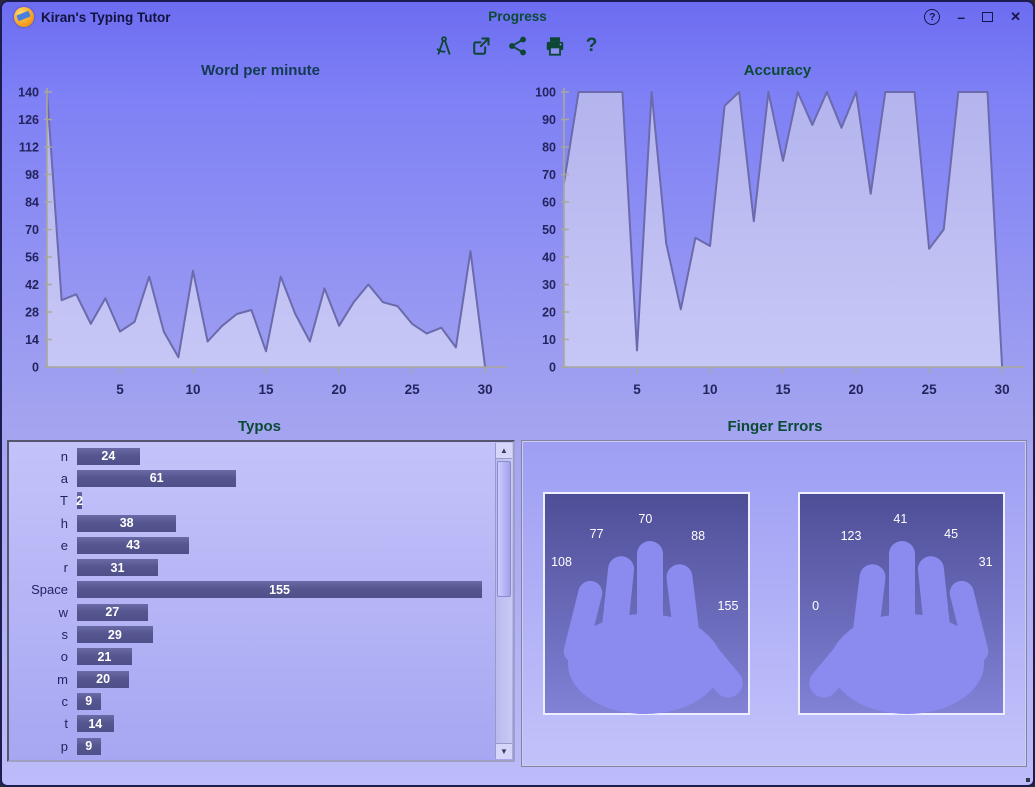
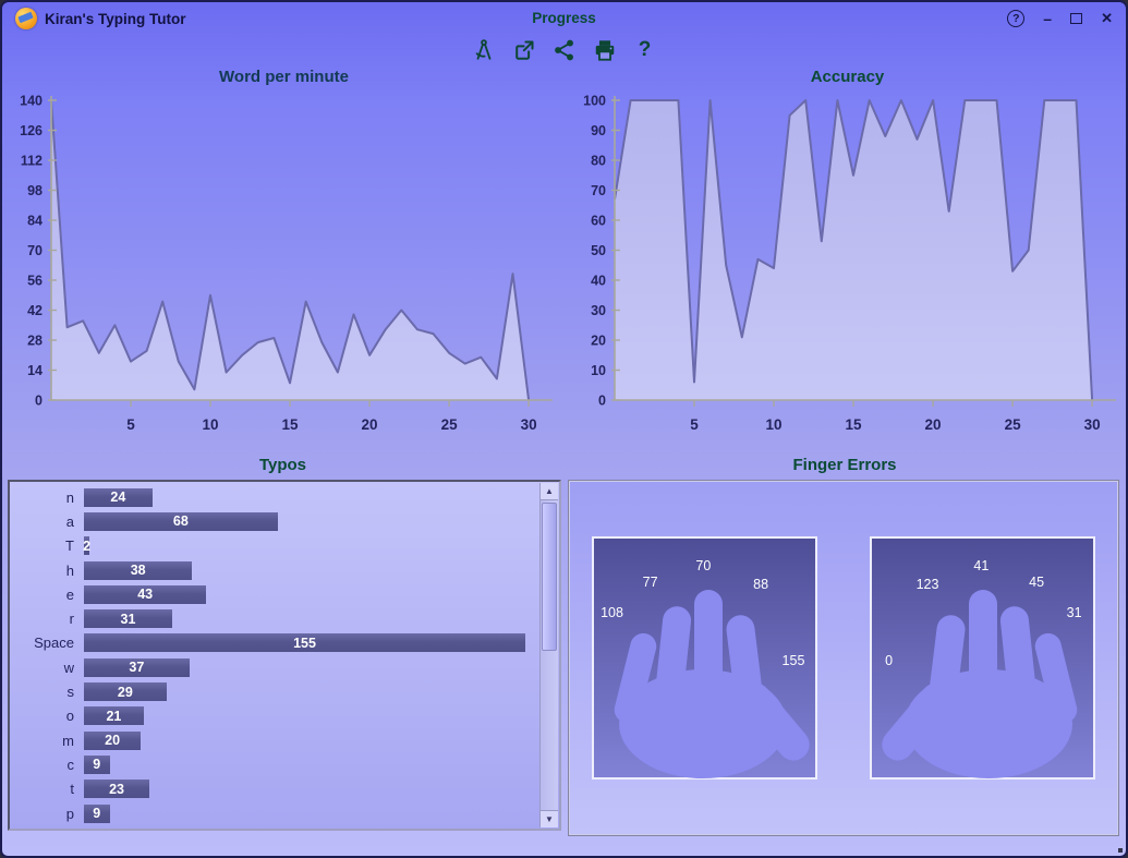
Typos/a: 61 -> 68
Typos/w: 27 -> 37
Typos/t: 14 -> 23
